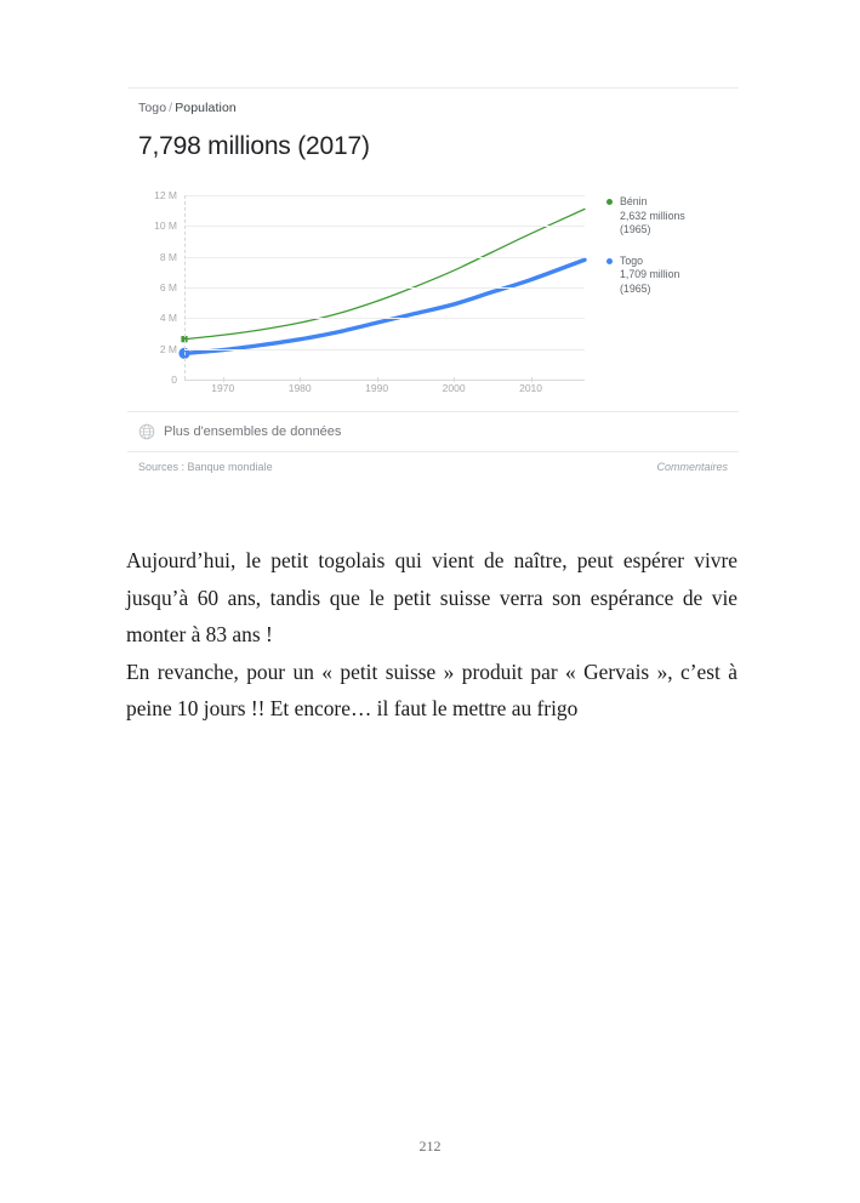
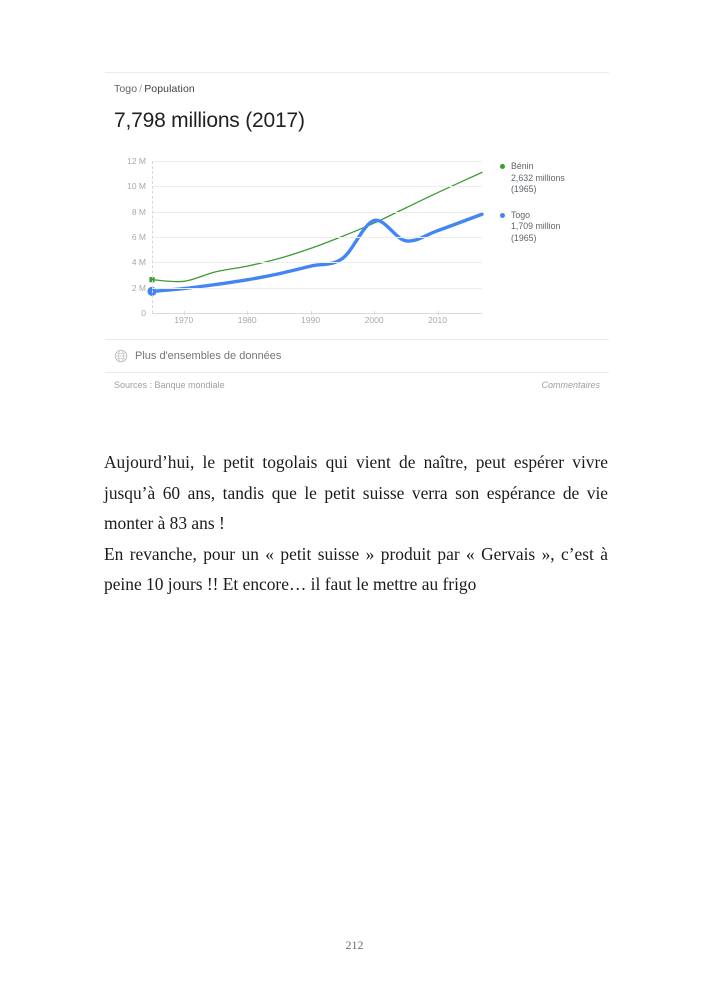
Bénin/1970: 2.9M -> 2.5M
Togo/2000: 4.9M -> 7.3M
